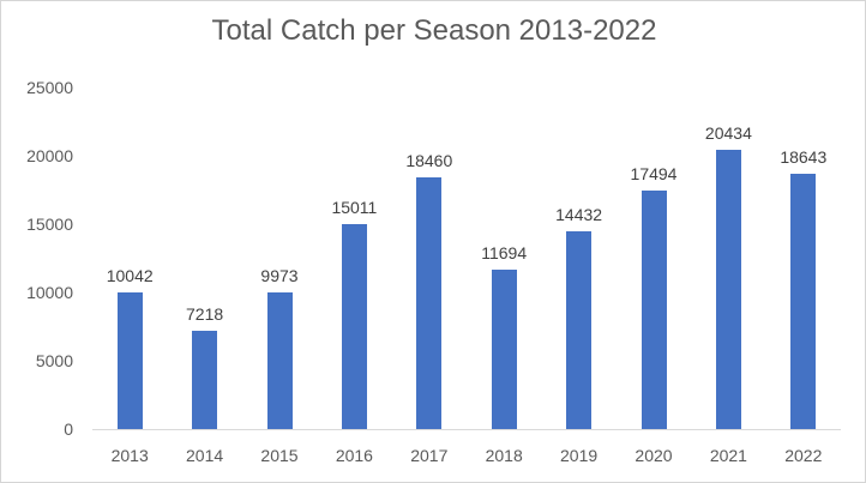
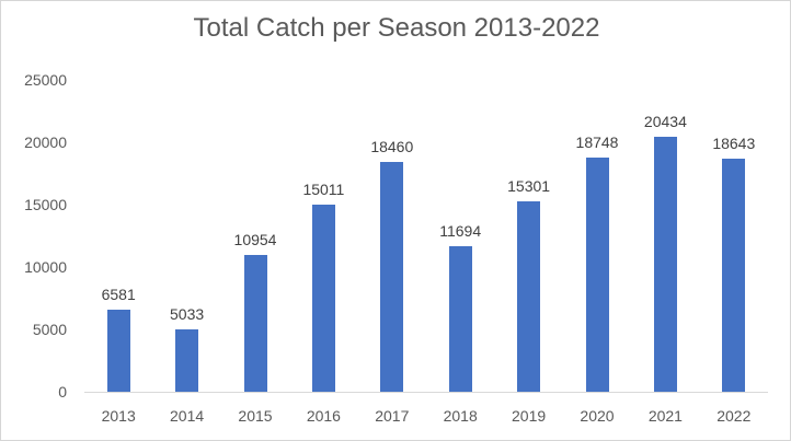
2013: 10042 -> 6581
2014: 7218 -> 5033
2015: 9973 -> 10954
2019: 14432 -> 15301
2020: 17494 -> 18748
